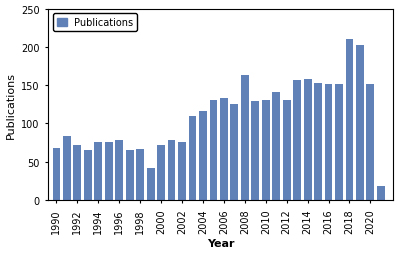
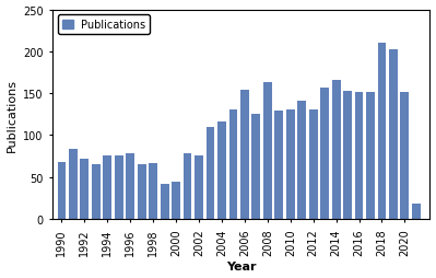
2000: 72 -> 44
2006: 133 -> 154
2014: 158 -> 166
